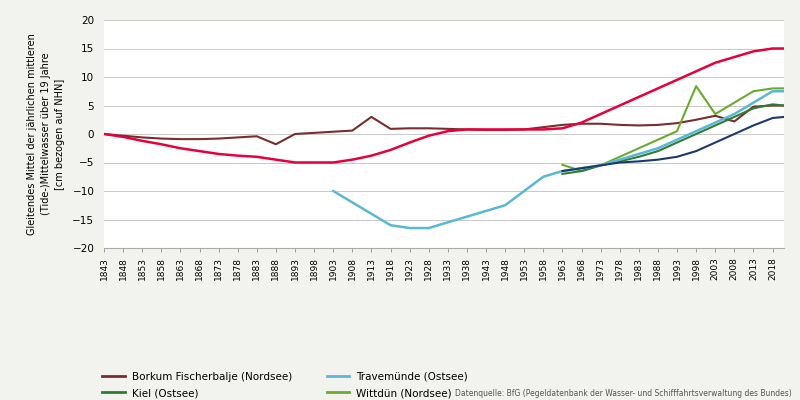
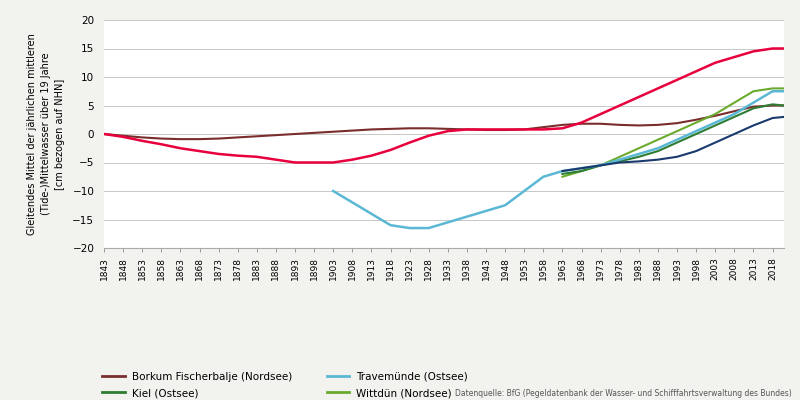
Borkum Fischerbalje (Nordsee)/1888: -1.8 -> -0.2
Borkum Fischerbalje (Nordsee)/1913: 3.0 -> 0.8
Wittdün (Nordsee)/1963: -5.4 -> -7.5
Wittdün (Nordsee)/1998: 8.4 -> 2.0
Borkum Fischerbalje (Nordsee)/2008: 2.2 -> 4.0
